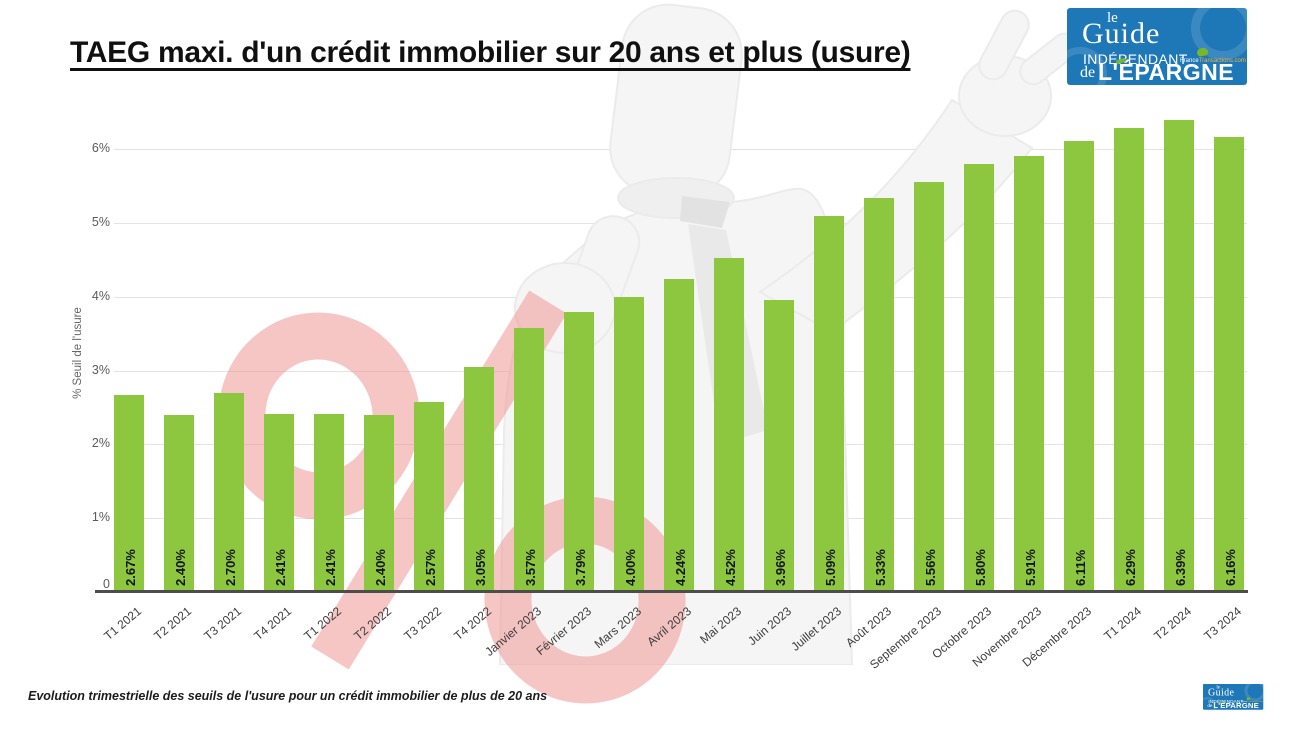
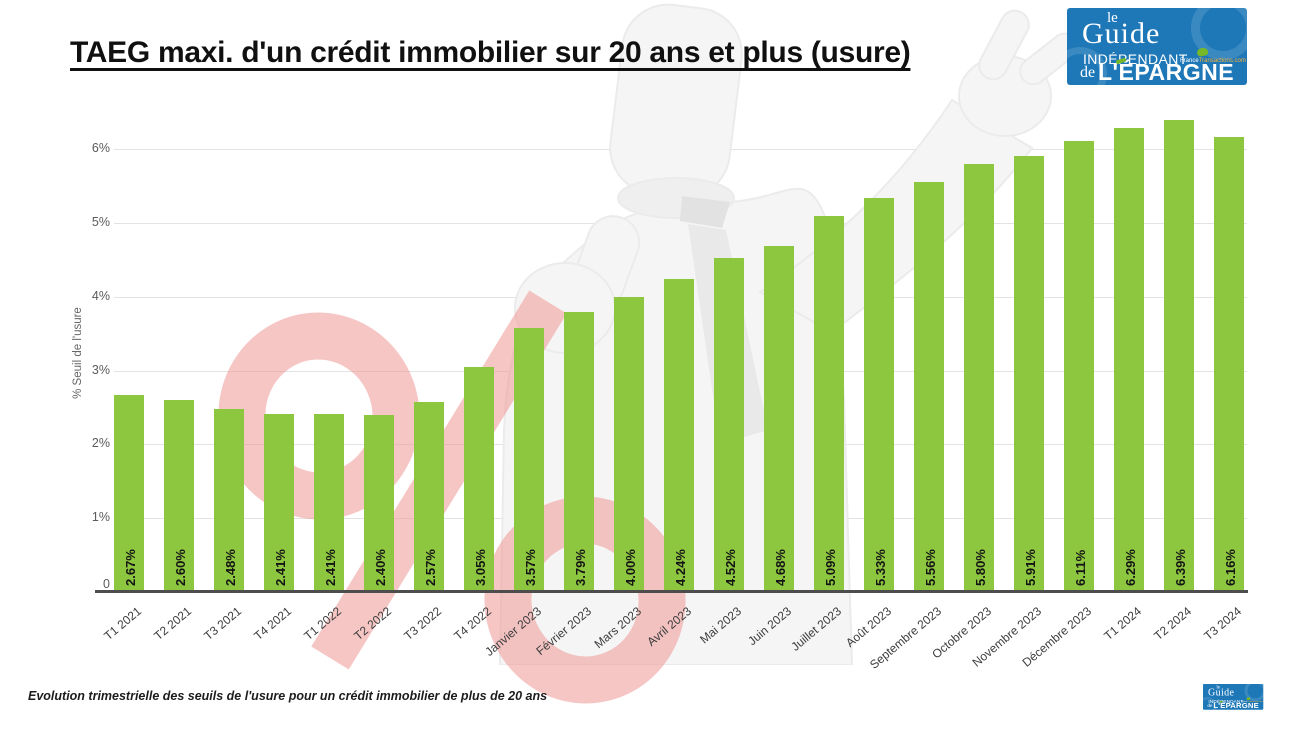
T2 2021: 2.40% -> 2.60%
T3 2021: 2.70% -> 2.48%
Juin 2023: 3.96% -> 4.68%
